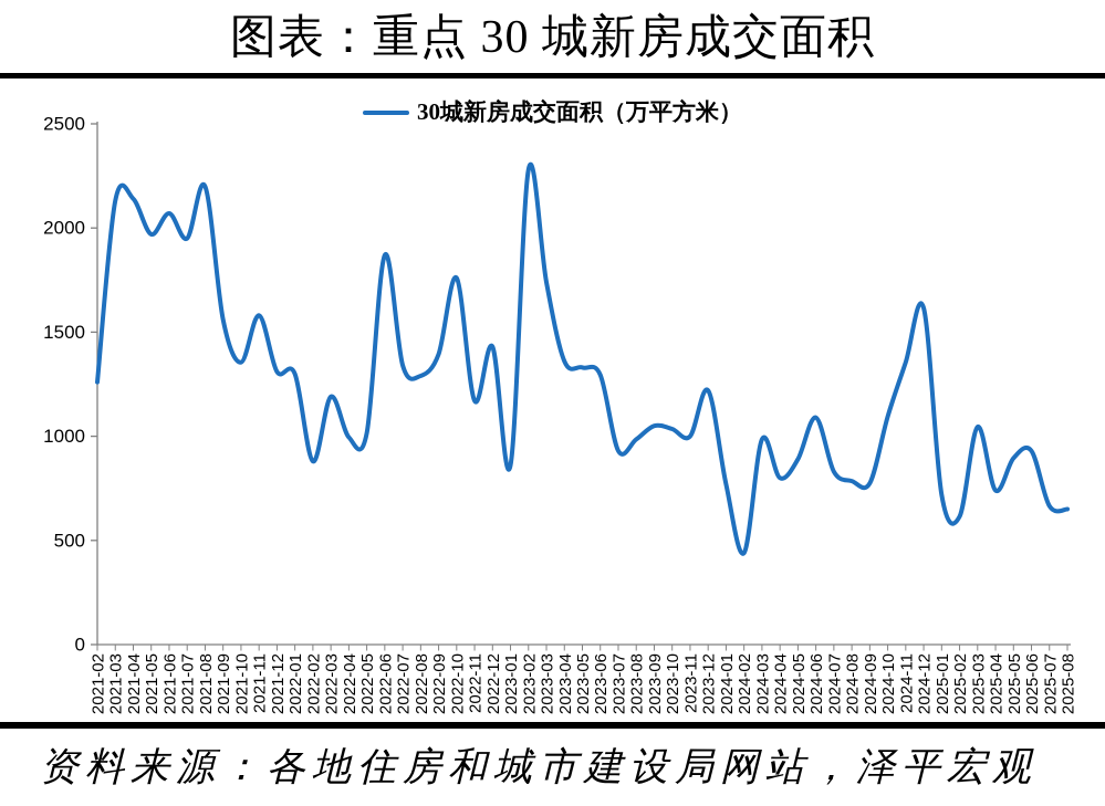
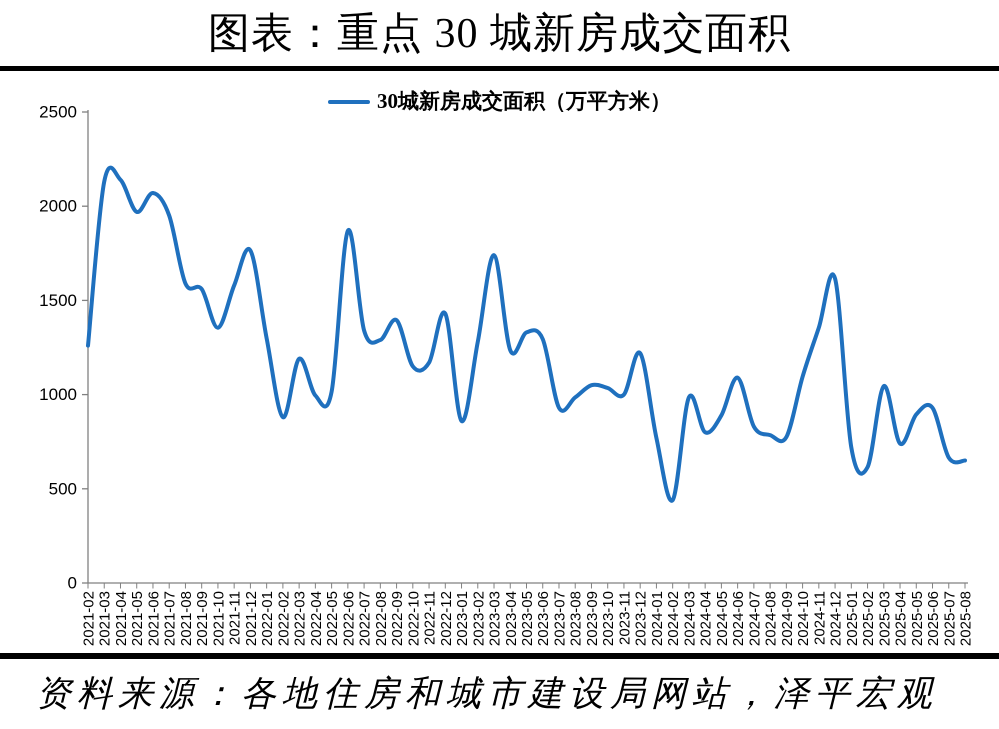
2021-08: 2200 -> 1590
2021-12: 1310 -> 1760
2022-10: 1760 -> 1150
2023-02: 2280 -> 1280
2023-04: 1360 -> 1240
